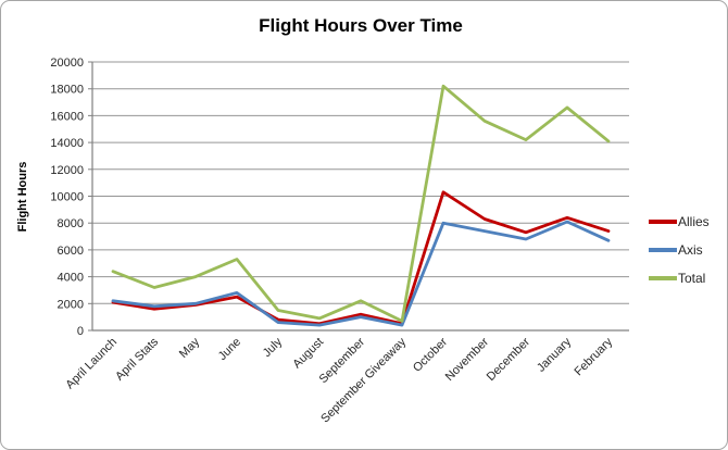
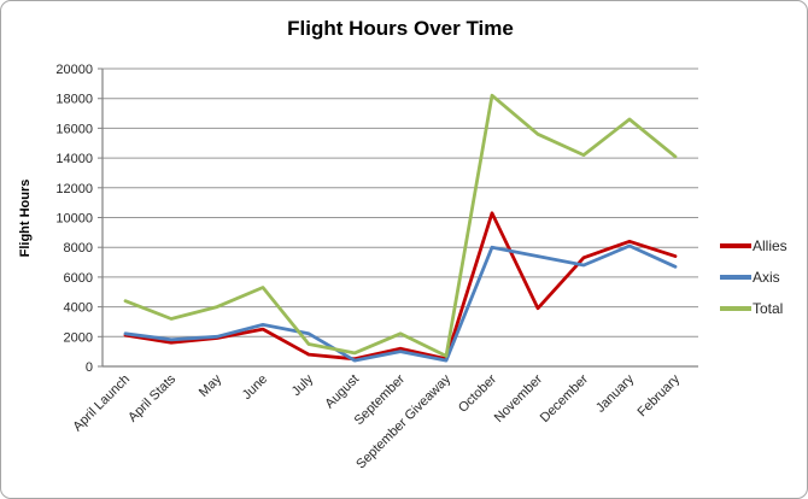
Axis/July: 600 -> 2200
Allies/November: 8300 -> 3900
